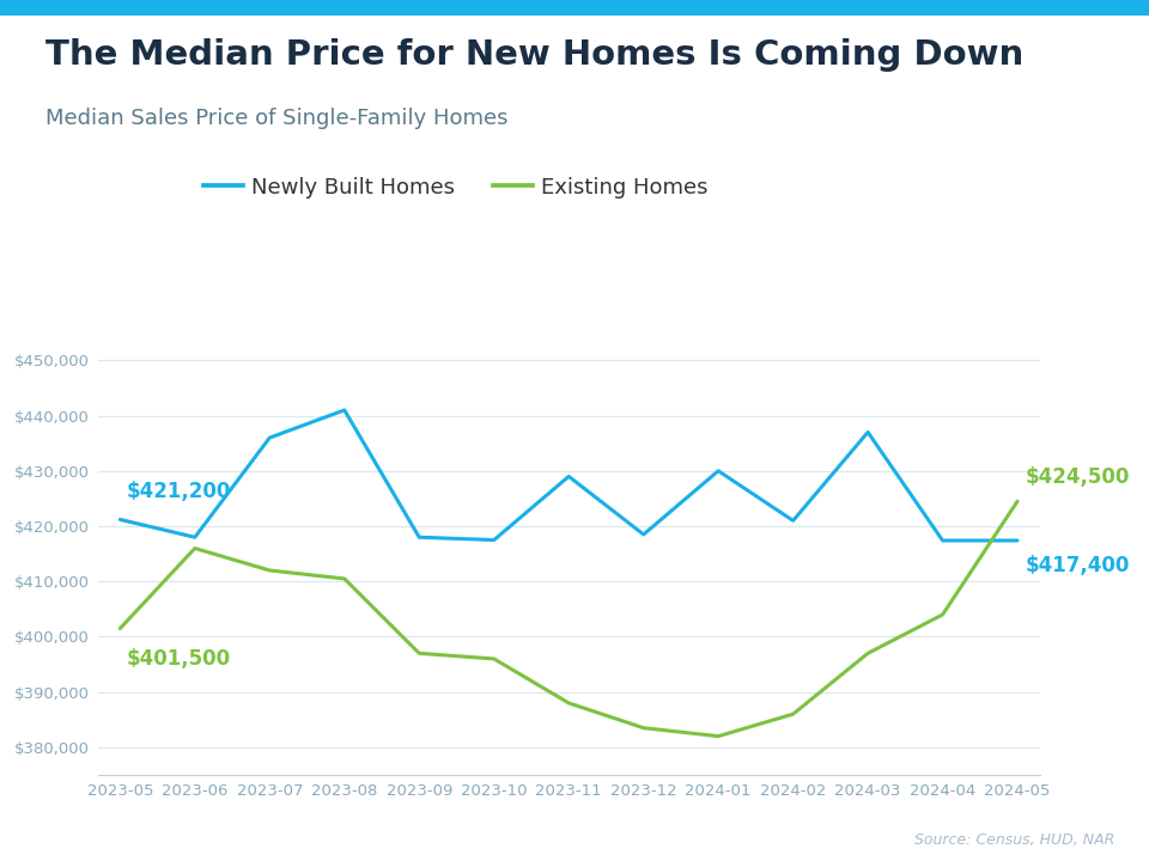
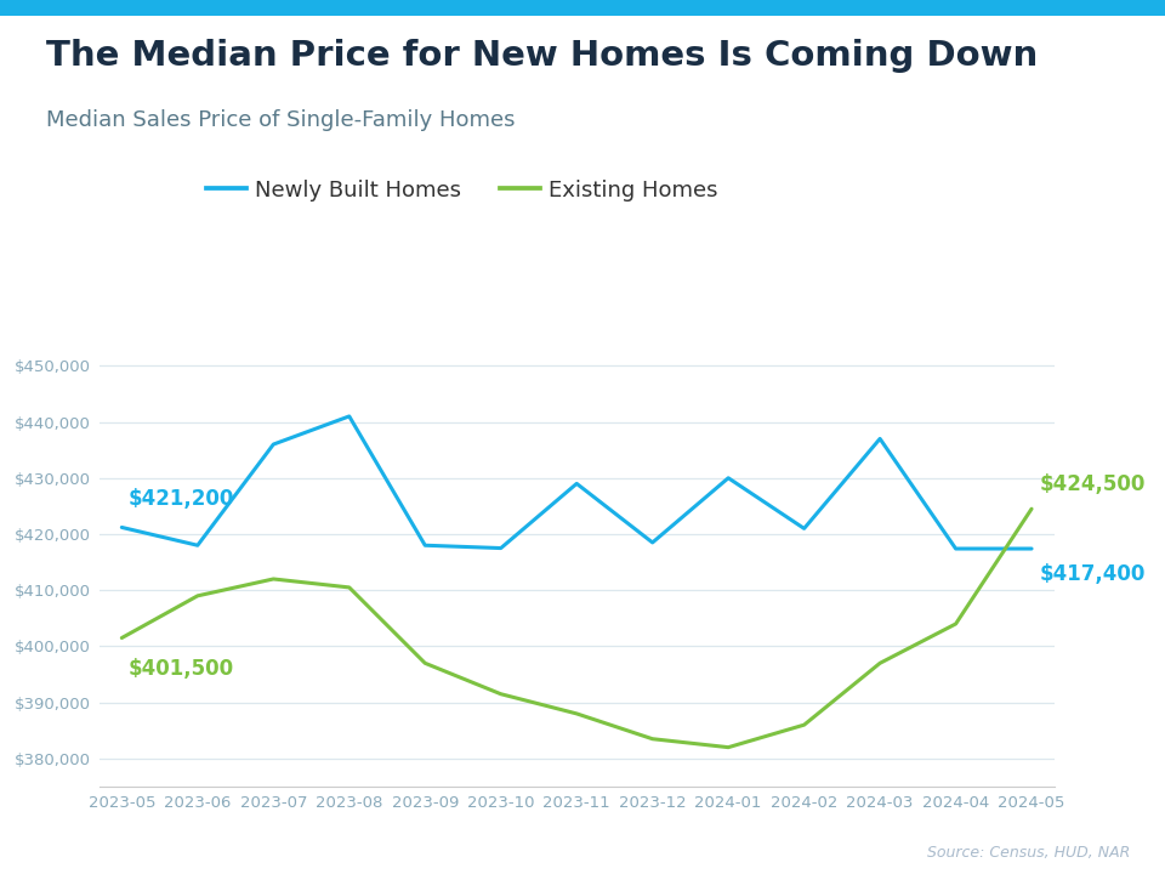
Existing Homes/2023-06: $416,000 -> $409,000
Existing Homes/2023-10: $396,000 -> $391,500
